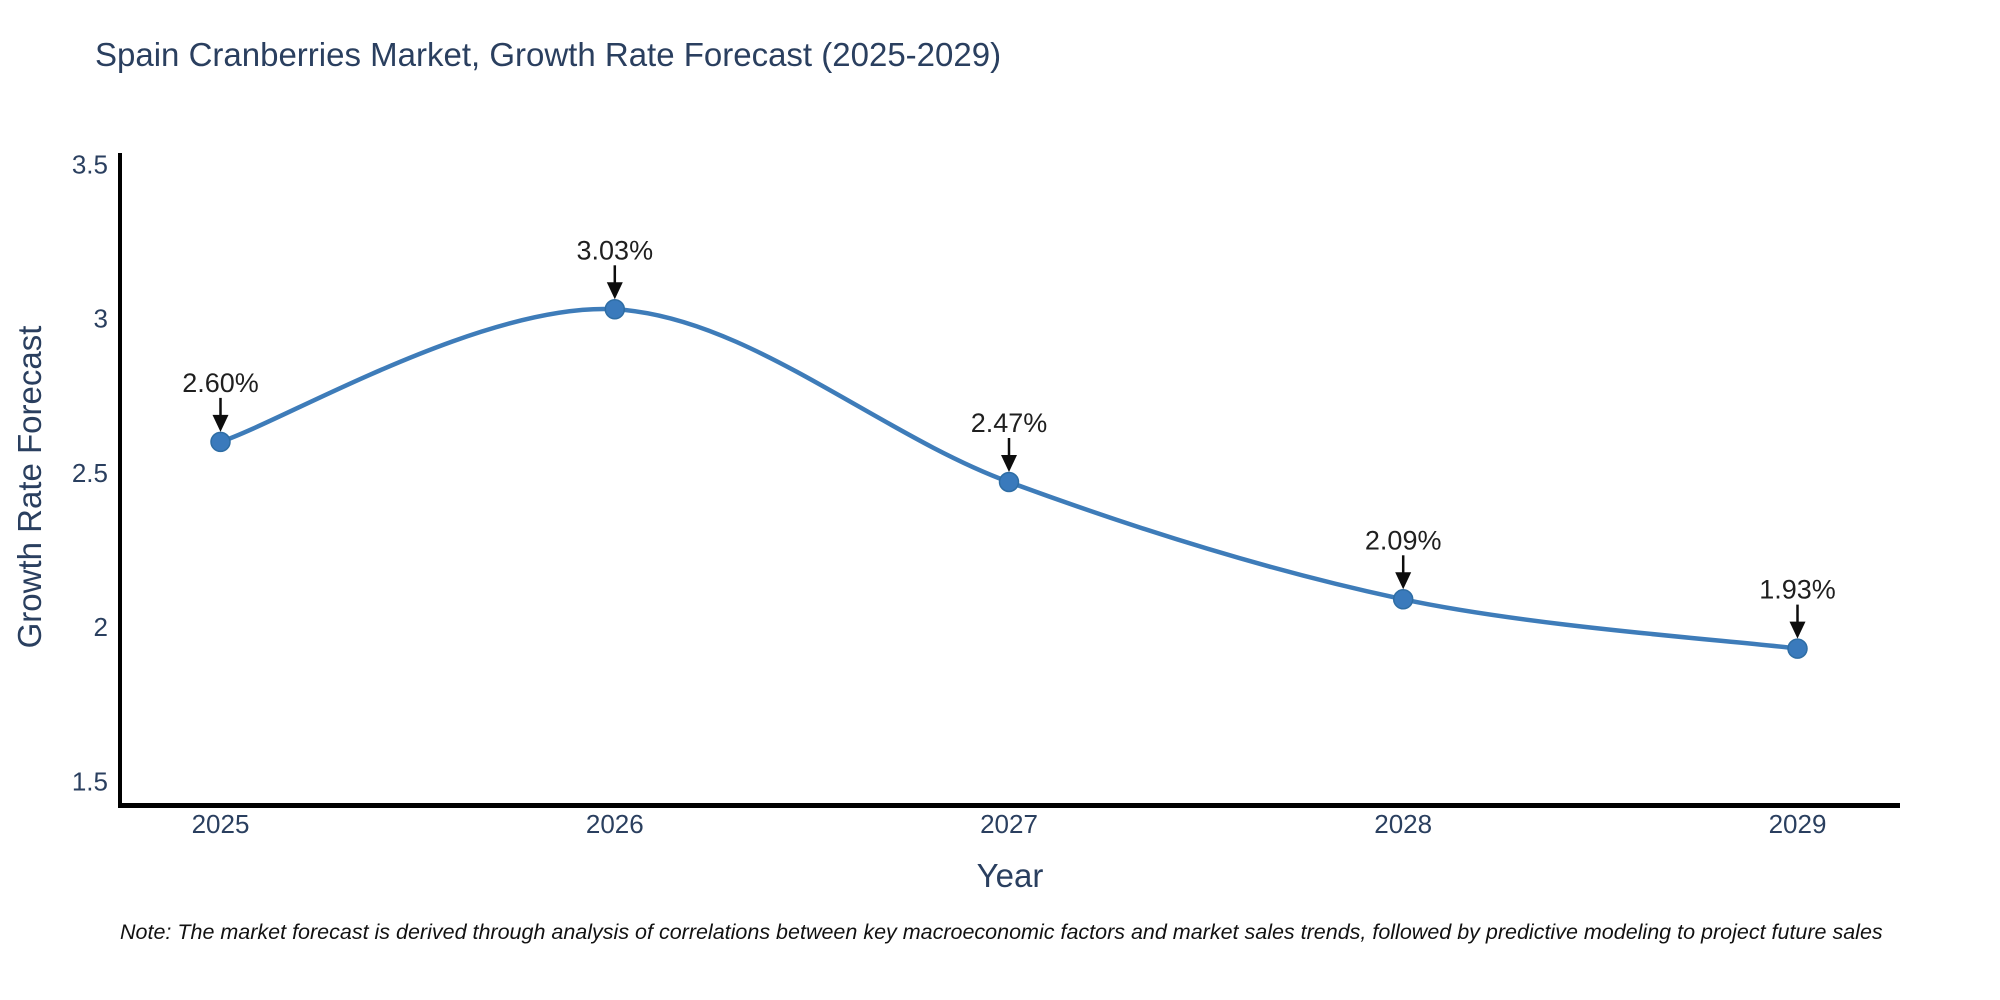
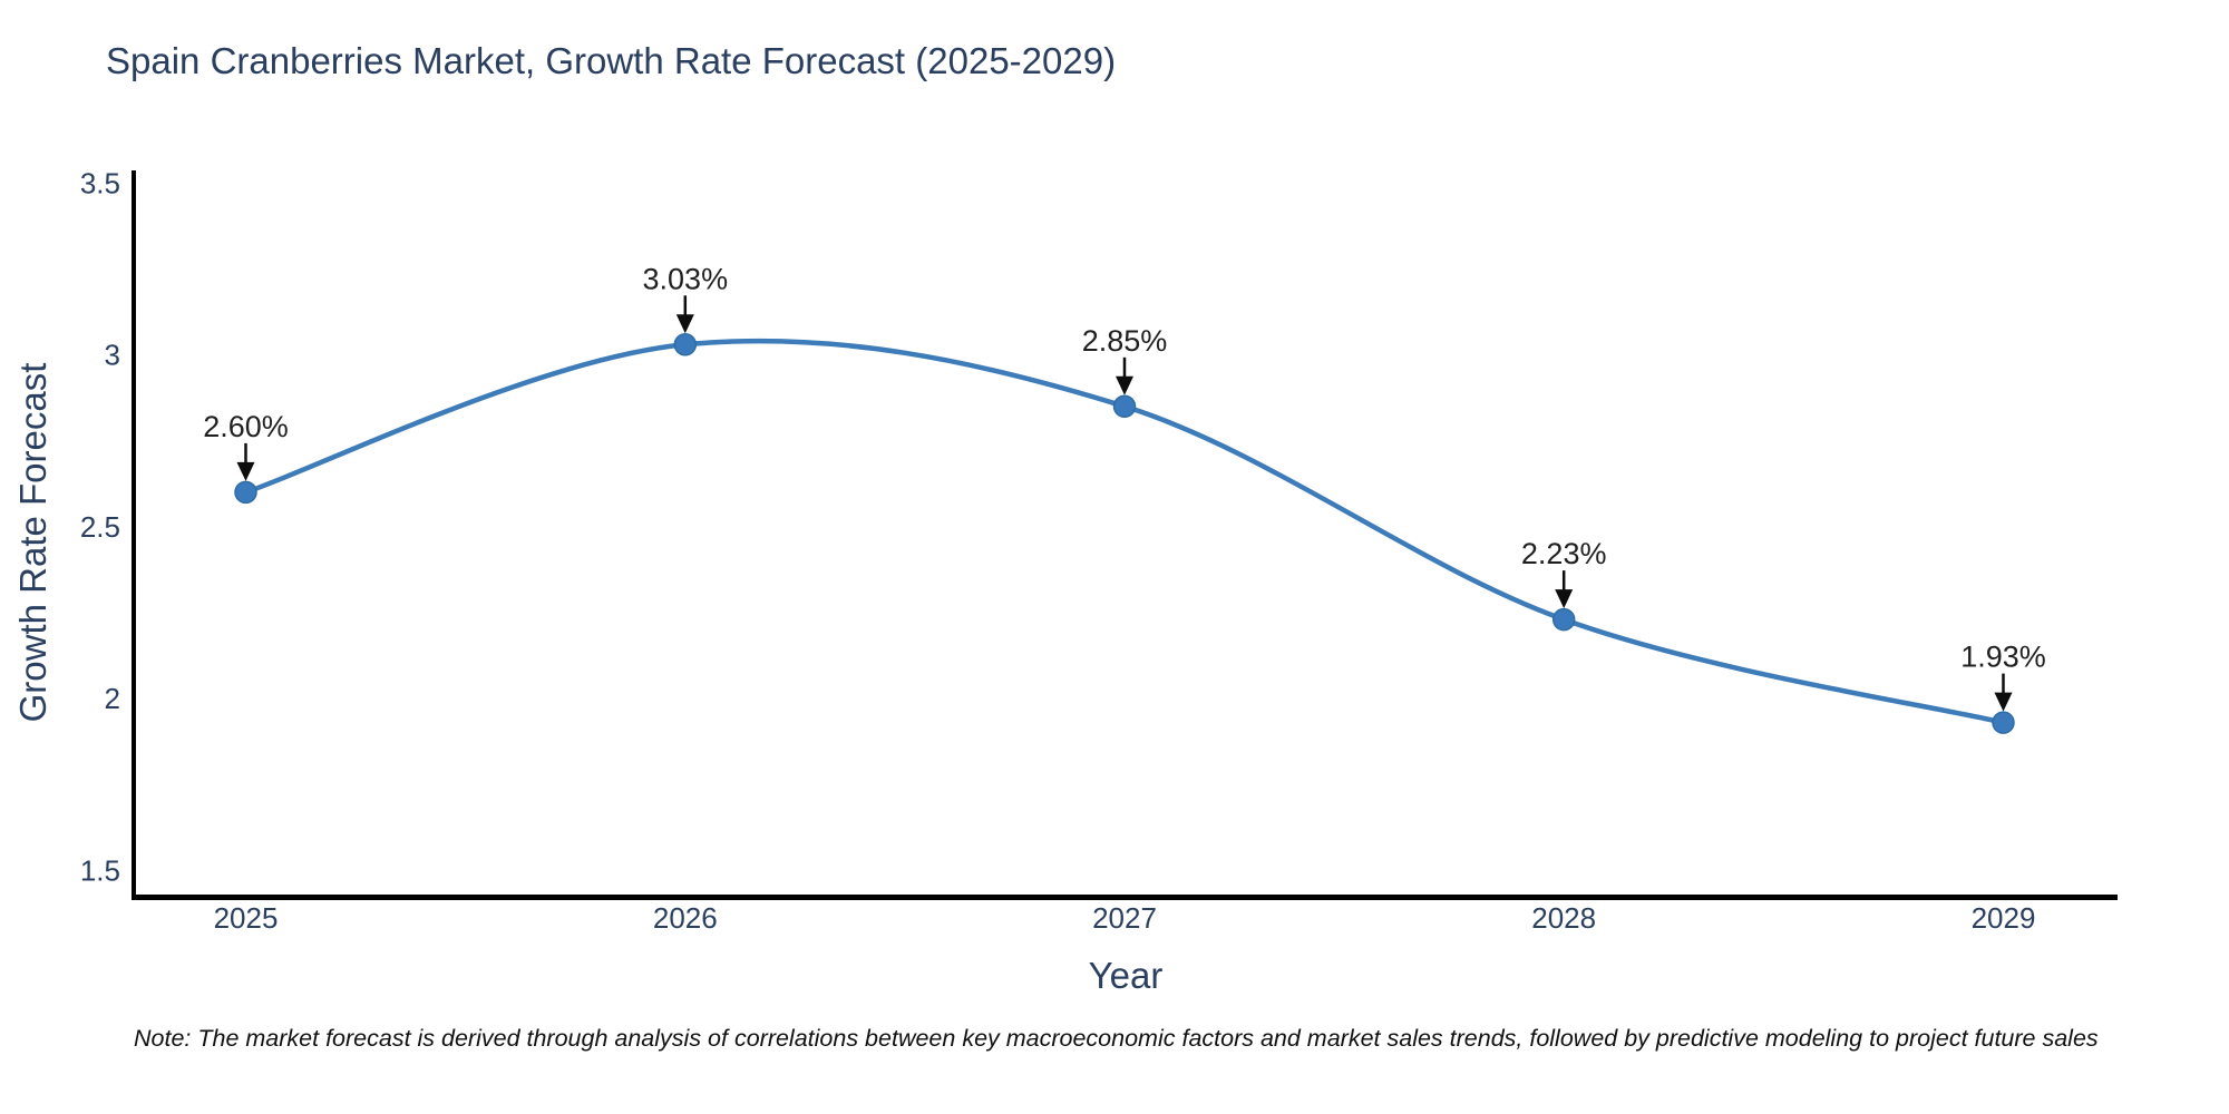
2027: 2.47% -> 2.85%
2028: 2.09% -> 2.23%
